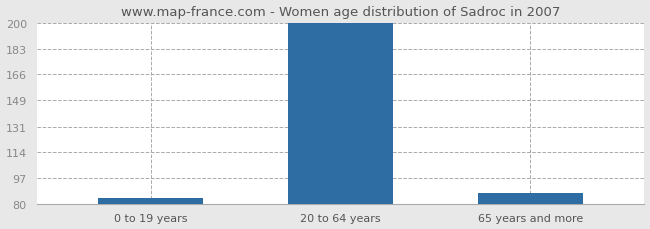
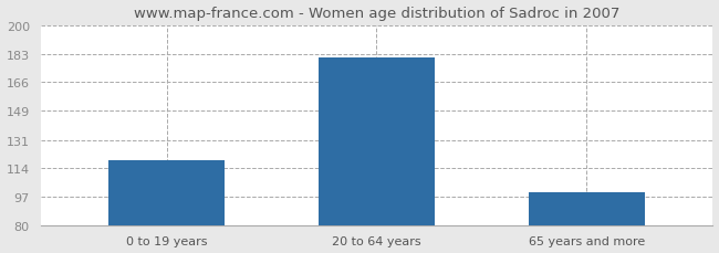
0 to 19 years: 84 -> 119
20 to 64 years: 200 -> 181
65 years and more: 87 -> 100
